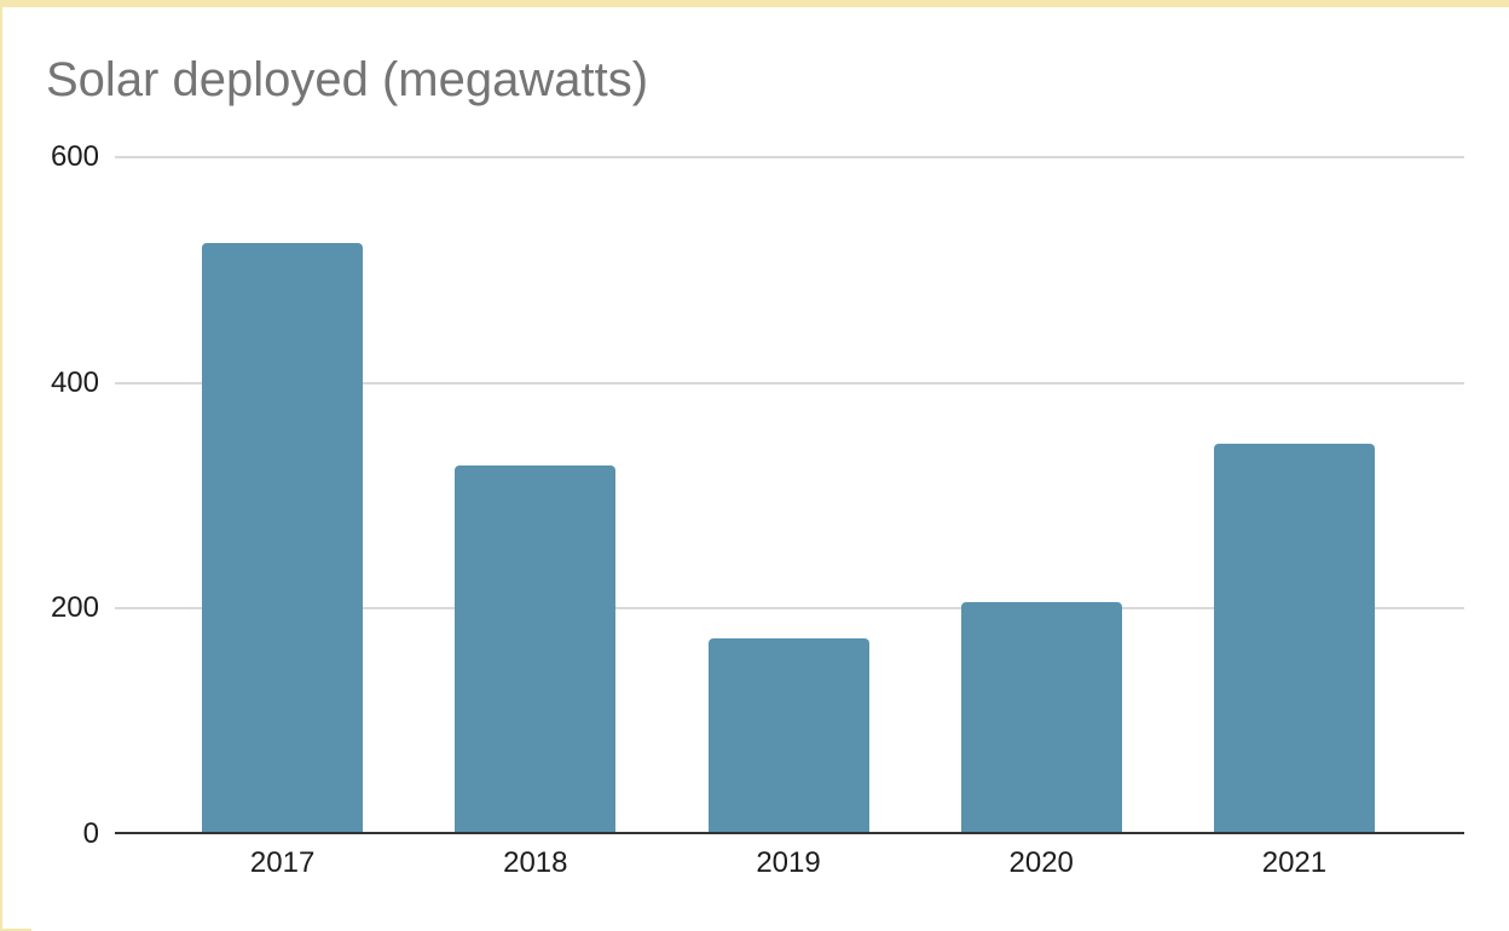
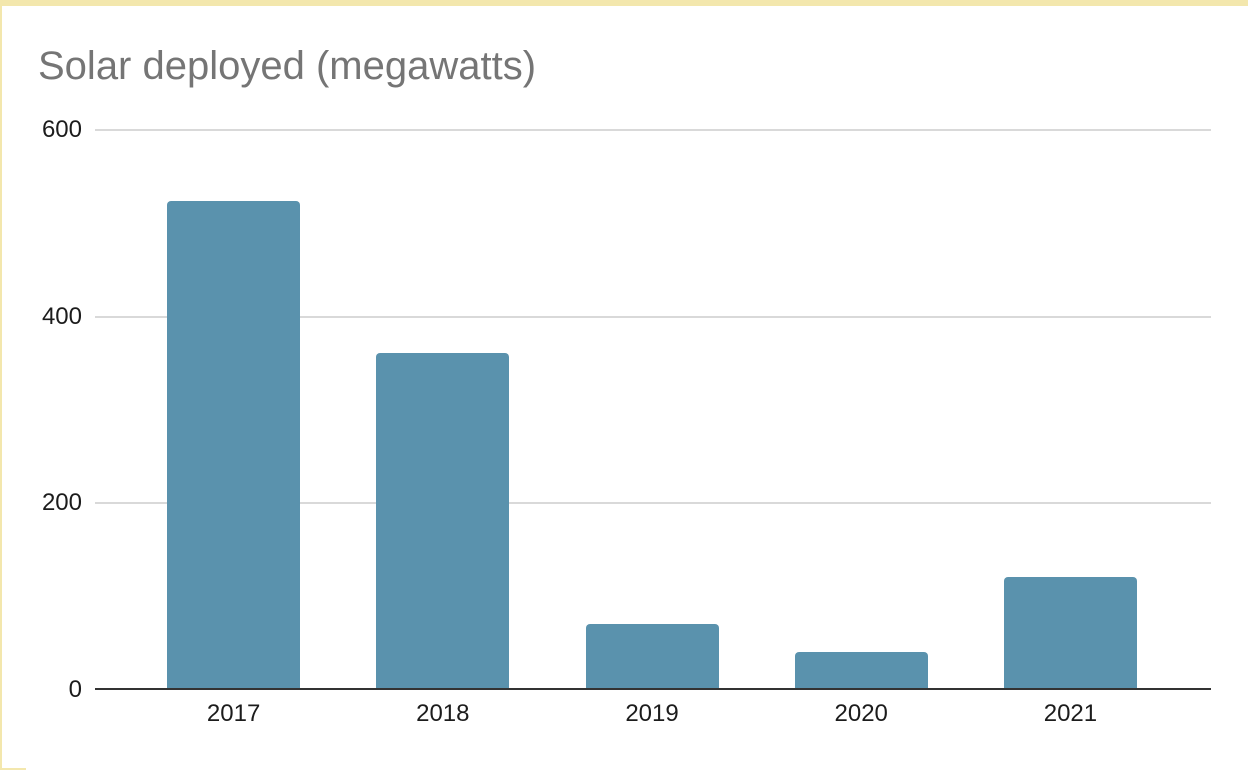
2018: 330 -> 360
2019: 170 -> 70
2020: 200 -> 40
2021: 340 -> 120
